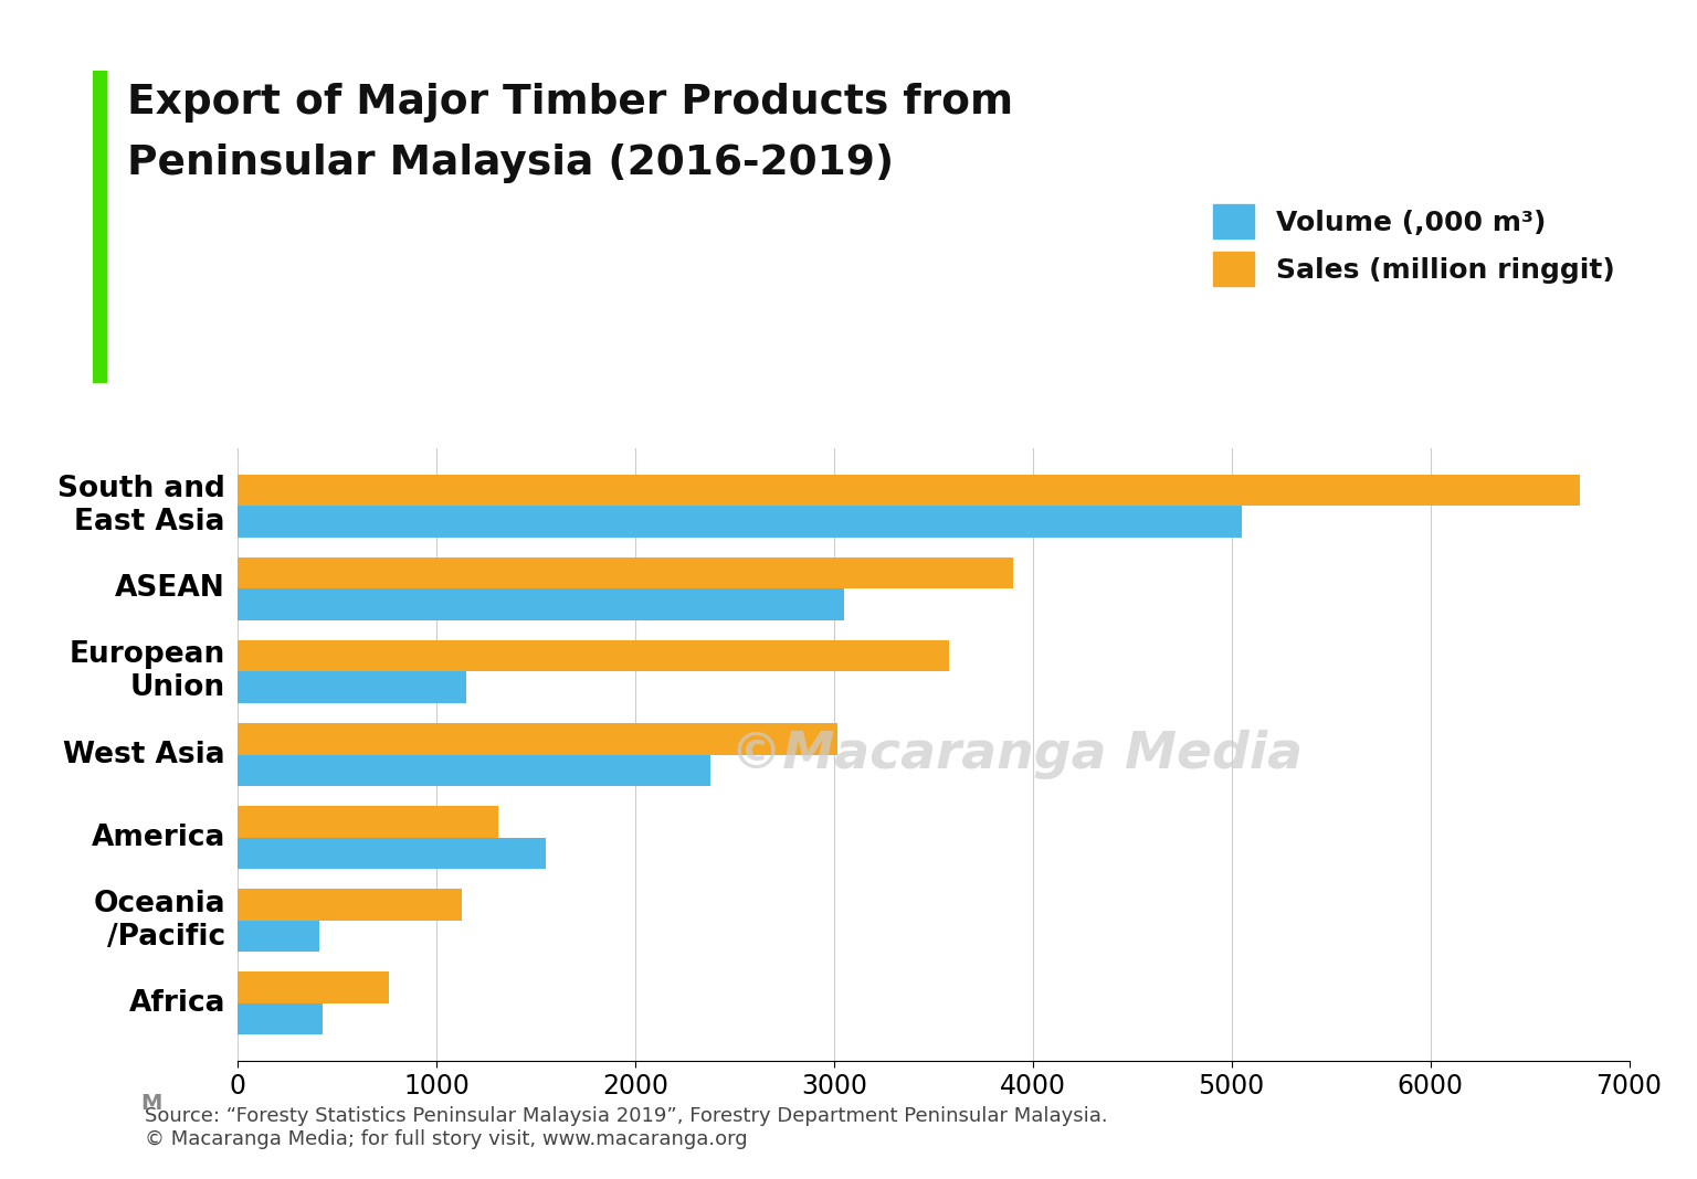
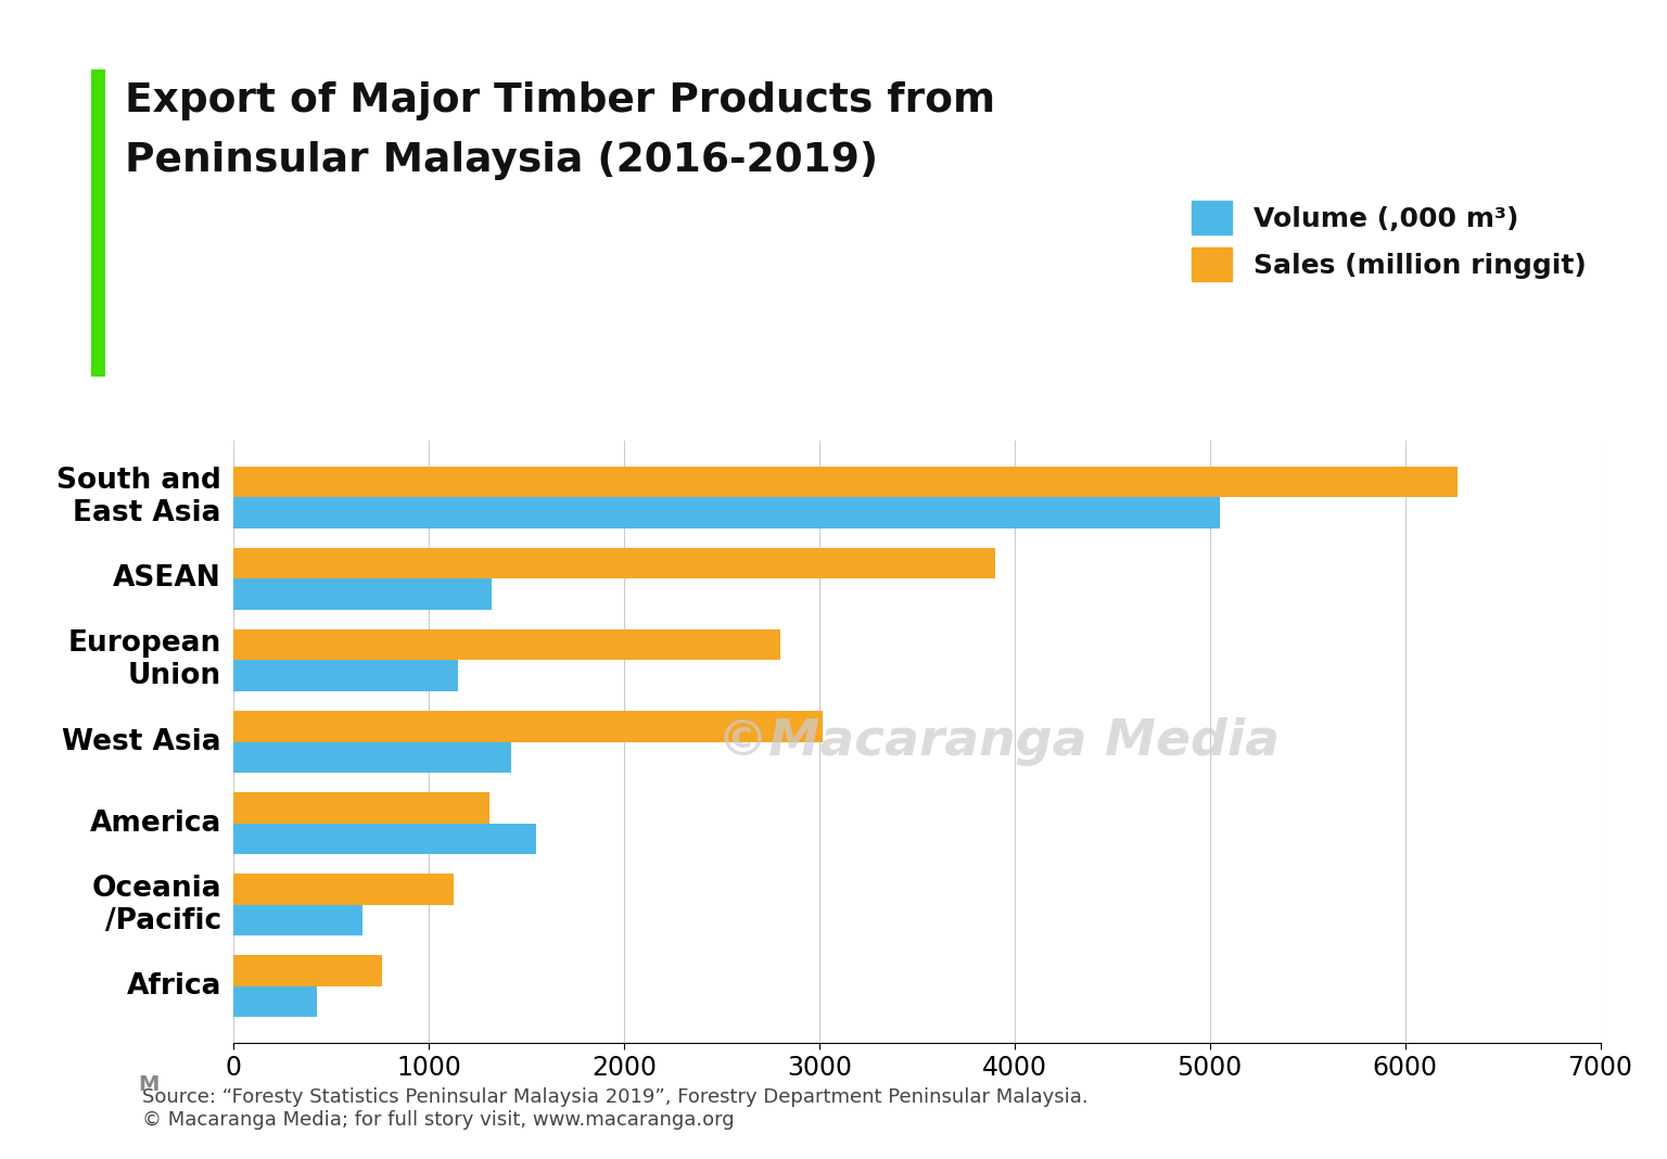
Sales (million ringgit)/South and East Asia: 6750 -> 6270
Volume (,000 m³)/ASEAN: 3050 -> 1320
Sales (million ringgit)/European Union: 3580 -> 2800
Volume (,000 m³)/West Asia: 2380 -> 1420
Volume (,000 m³)/Oceania /Pacific: 410 -> 660
